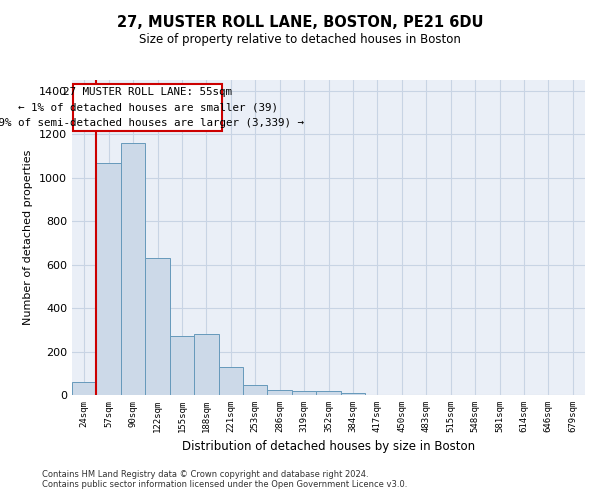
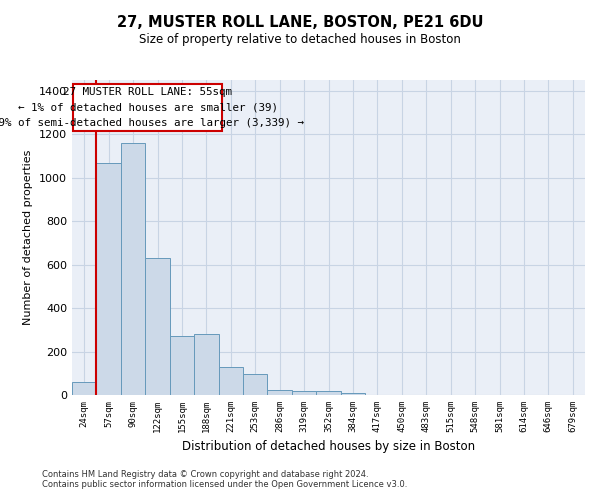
253sqm: 45 -> 95
